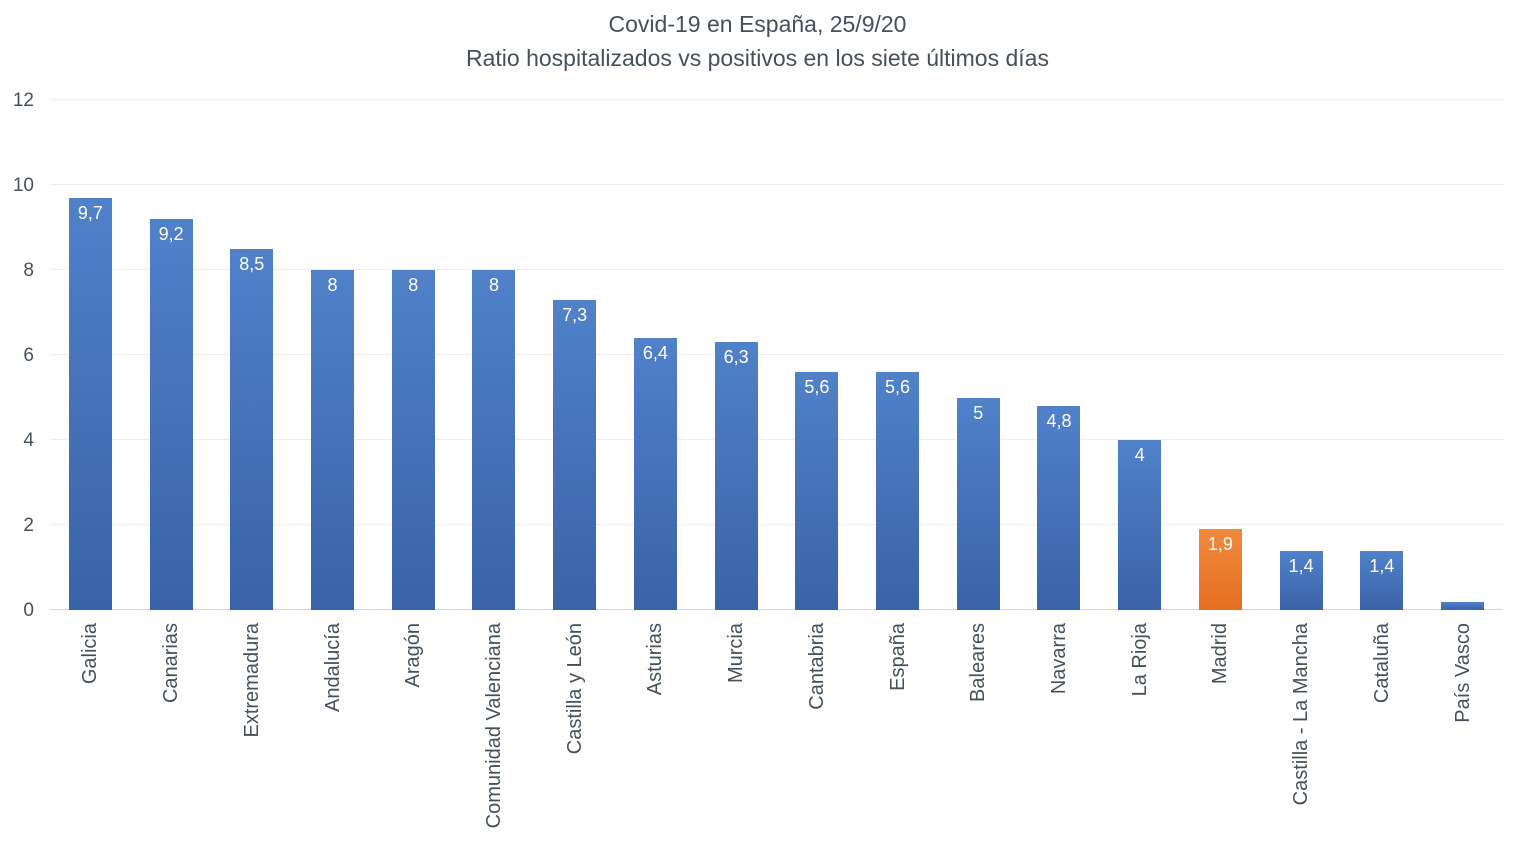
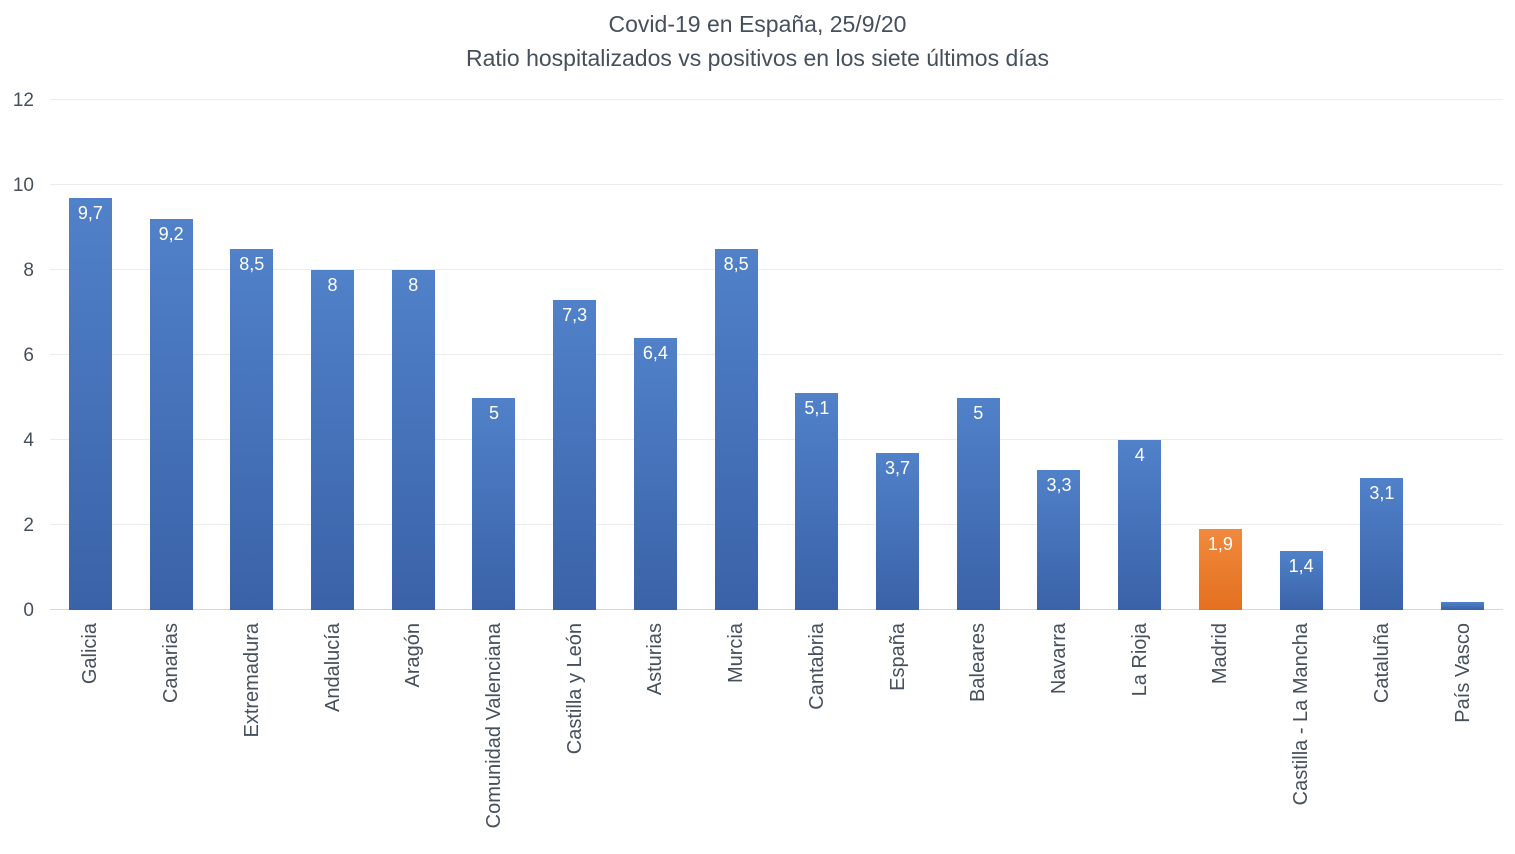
Comunidad Valenciana: 8 -> 5
Murcia: 6,3 -> 8,5
Cantabria: 5,6 -> 5,1
España: 5,6 -> 3,7
Navarra: 4,8 -> 3,3
Cataluña: 1,4 -> 3,1
